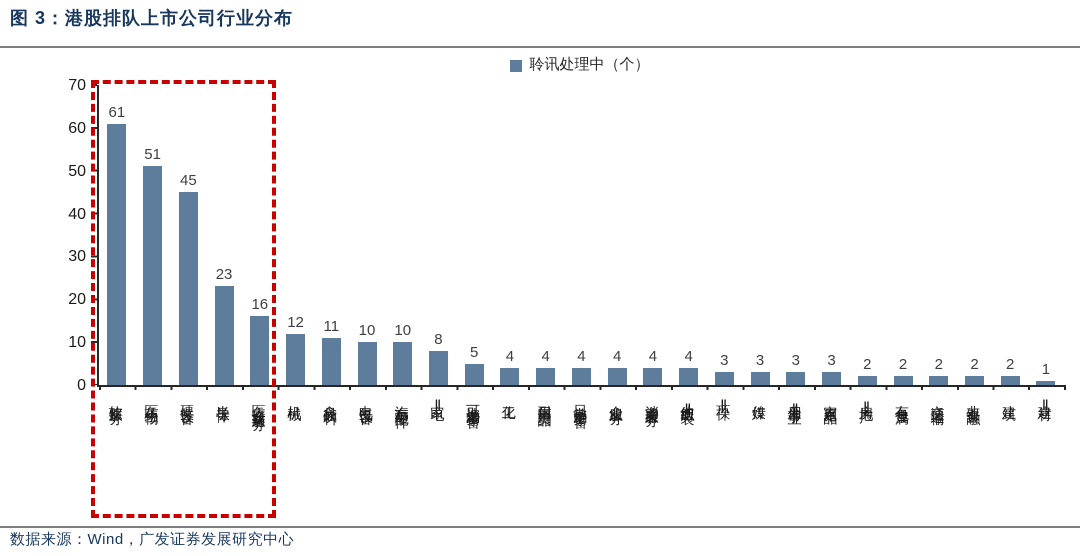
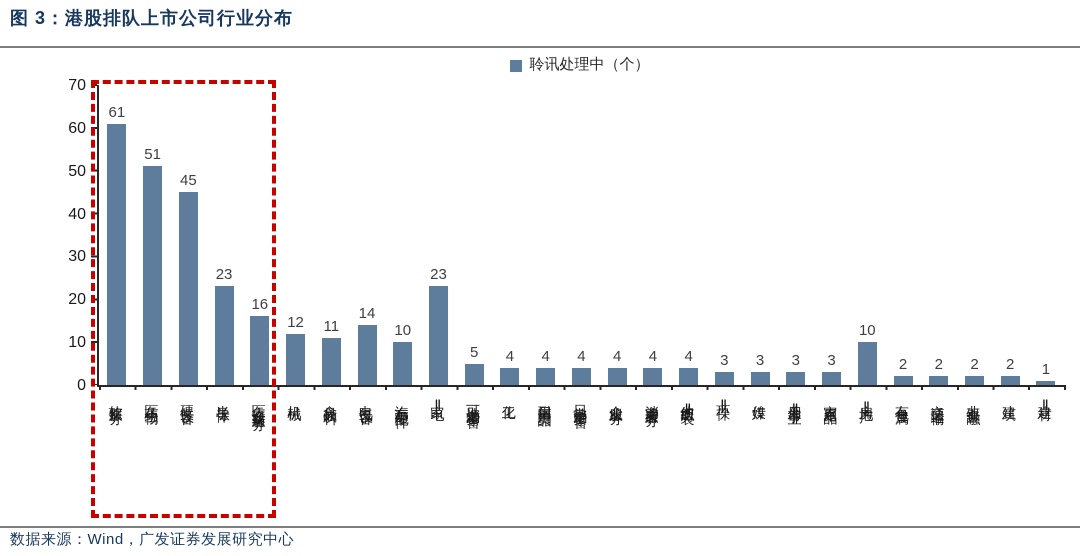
电气设备: 10 -> 14
家电Ⅱ: 8 -> 23
房地产Ⅱ: 2 -> 10
